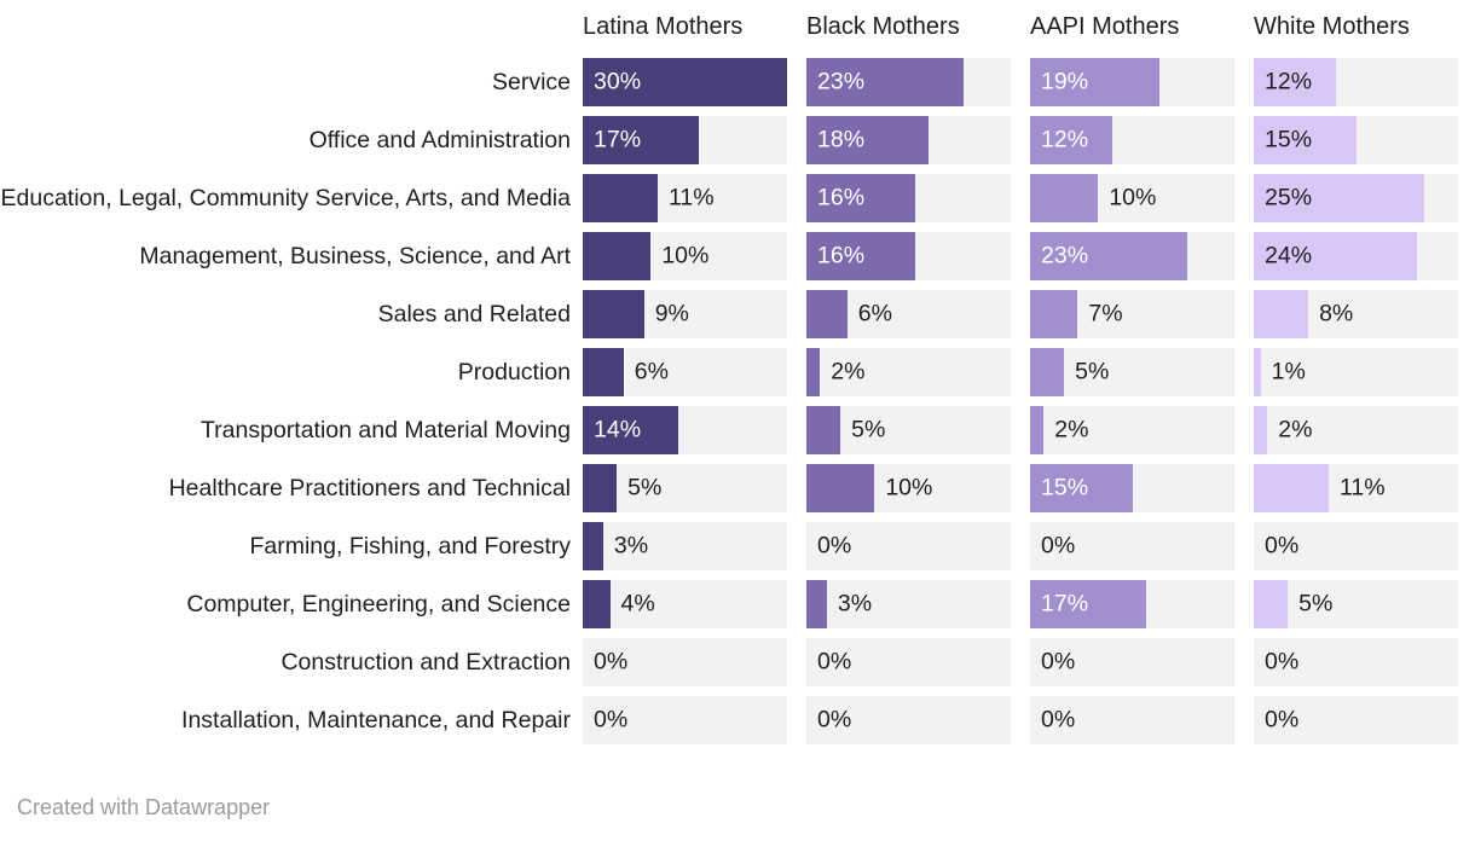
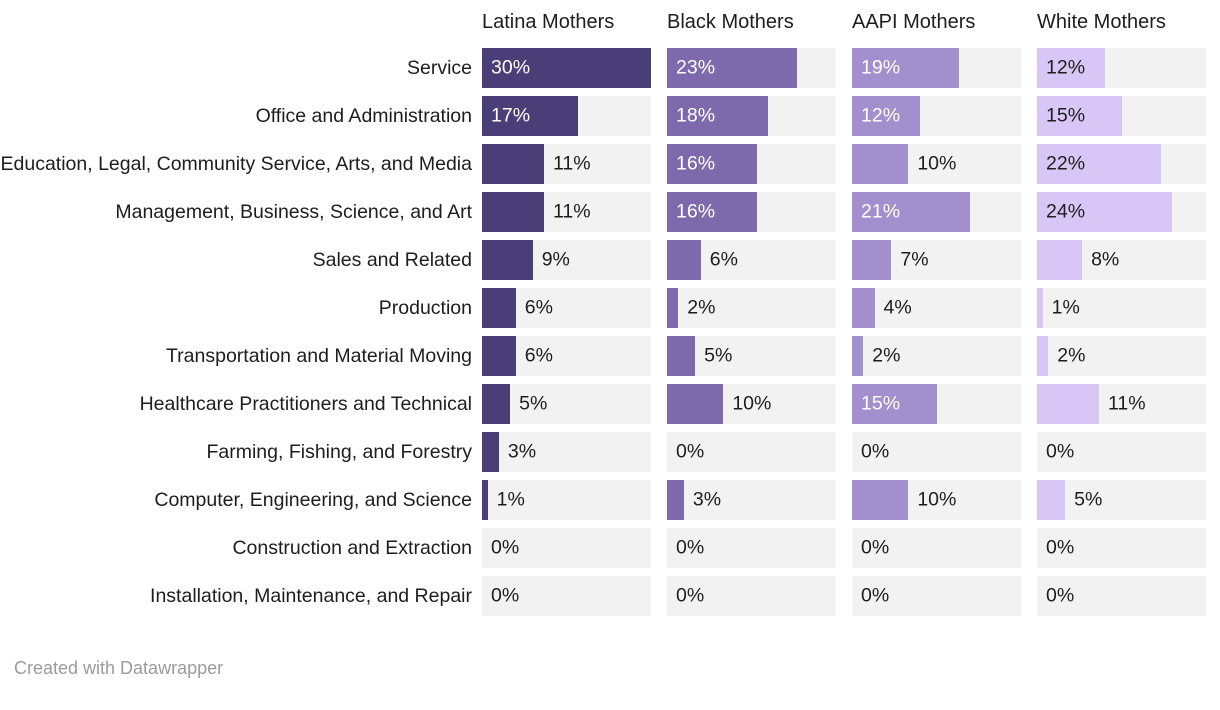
White Mothers/Education, Legal, Community Service, Arts, and Media: 25% -> 22%
Latina Mothers/Management, Business, Science, and Art: 10% -> 11%
AAPI Mothers/Management, Business, Science, and Art: 23% -> 21%
AAPI Mothers/Production: 5% -> 4%
Latina Mothers/Transportation and Material Moving: 14% -> 6%
Latina Mothers/Computer, Engineering, and Science: 4% -> 1%
AAPI Mothers/Computer, Engineering, and Science: 17% -> 10%
